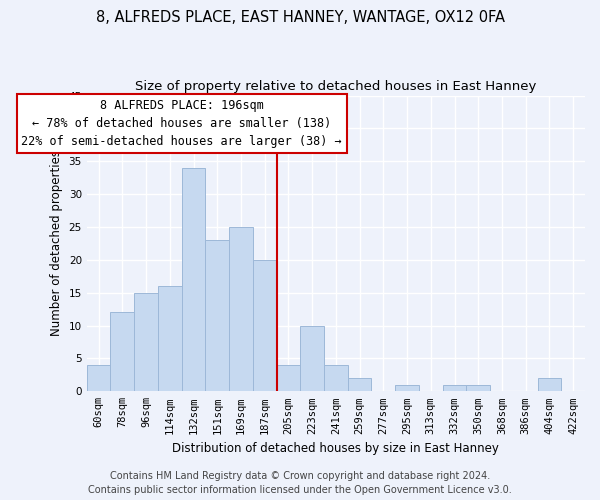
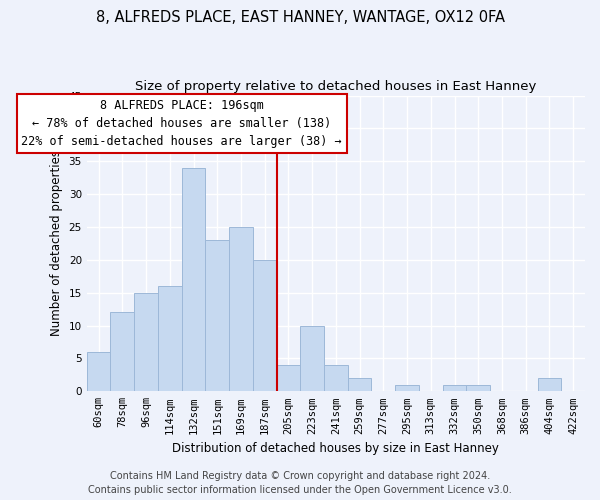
60sqm: 4 -> 6
